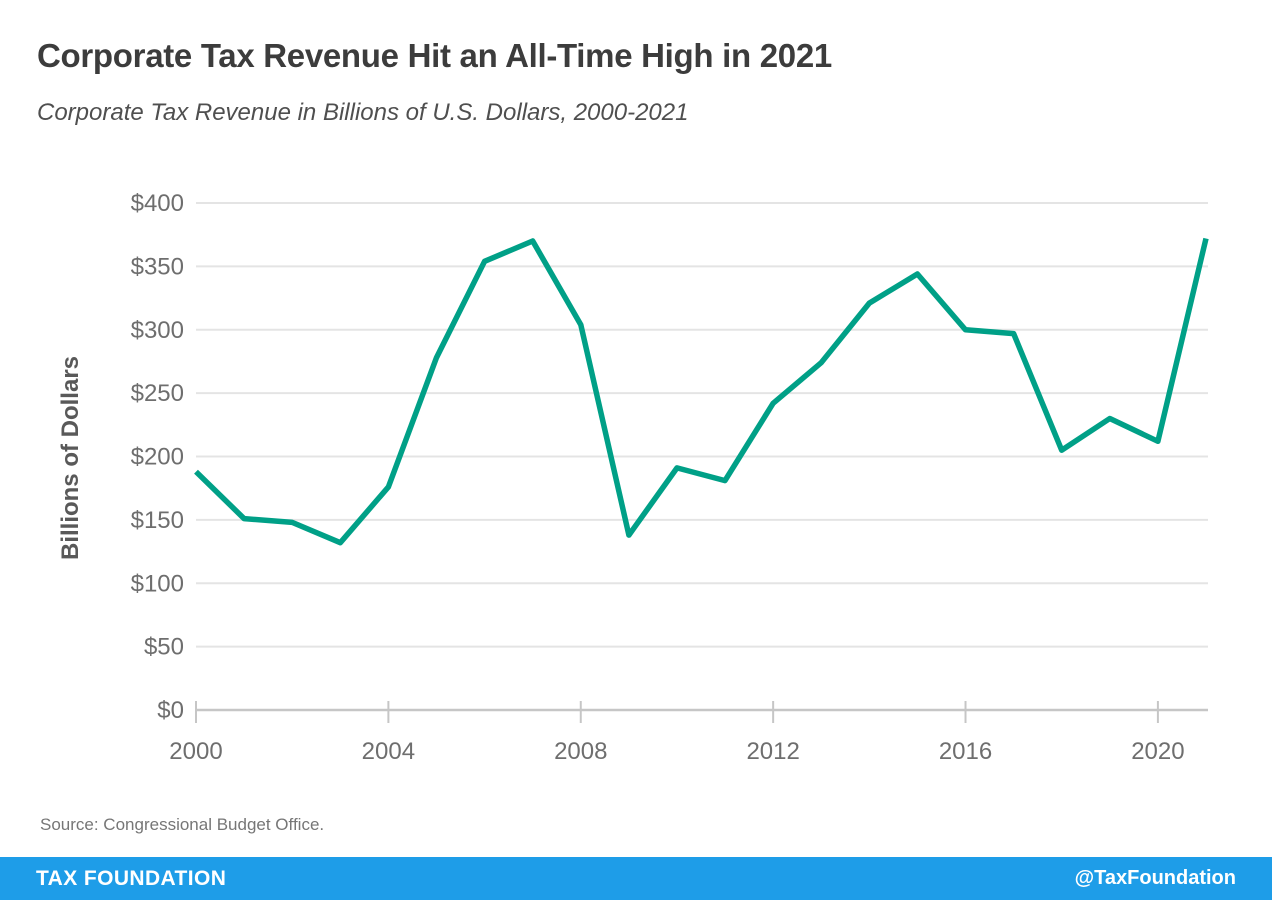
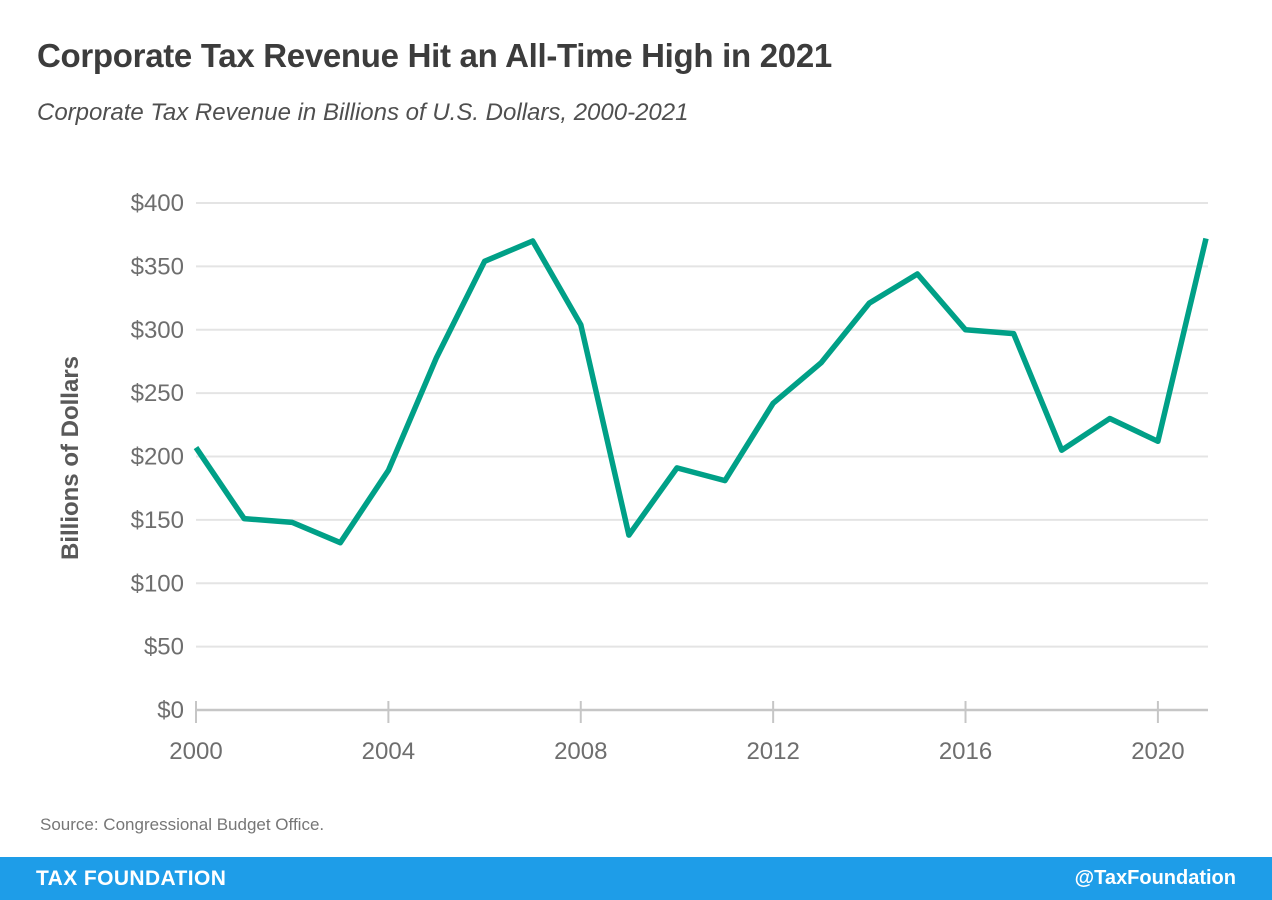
2000: $188 -> $207
2004: $176 -> $189
